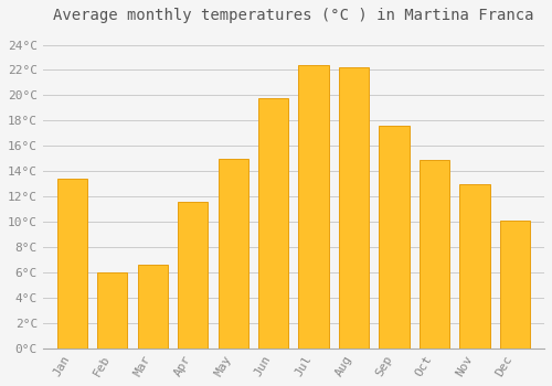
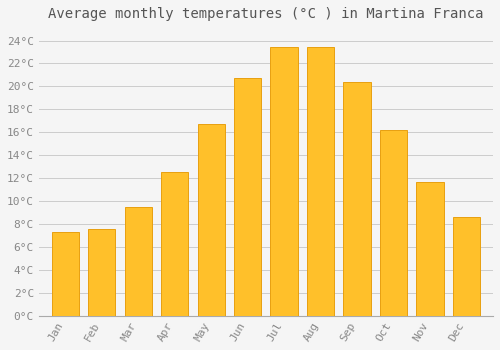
Jan: 13.4°C -> 7.3°C
Feb: 6.0°C -> 7.6°C
Mar: 6.6°C -> 9.5°C
Apr: 11.6°C -> 12.5°C
May: 15.0°C -> 16.7°C
Jun: 19.8°C -> 20.7°C
Jul: 22.4°C -> 23.4°C
Aug: 22.2°C -> 23.4°C
Sep: 17.6°C -> 20.4°C
Oct: 14.9°C -> 16.2°C
Nov: 13.0°C -> 11.7°C
Dec: 10.1°C -> 8.6°C
